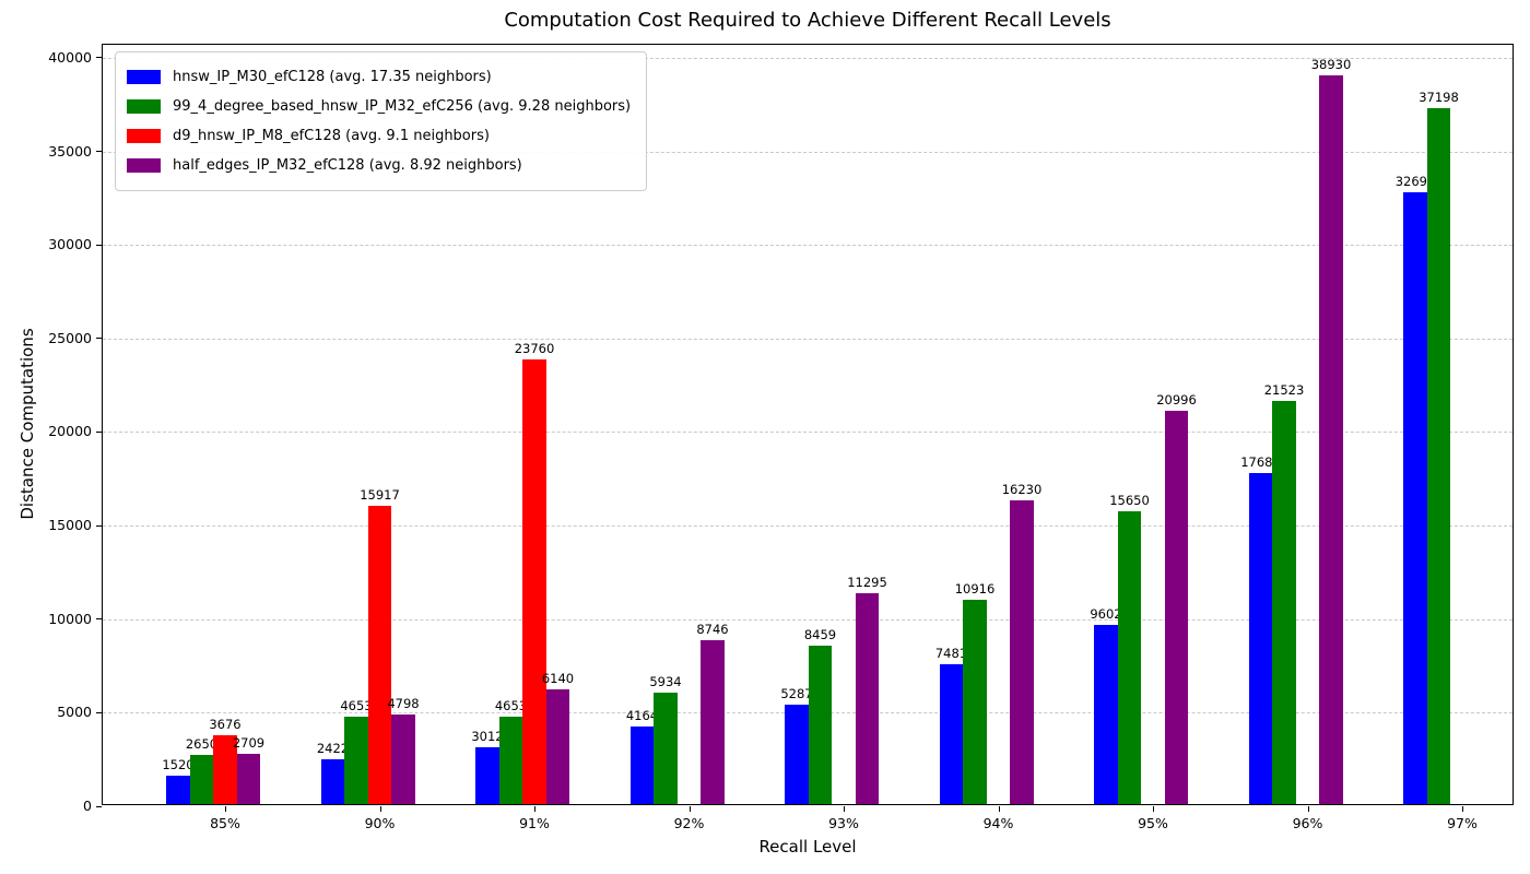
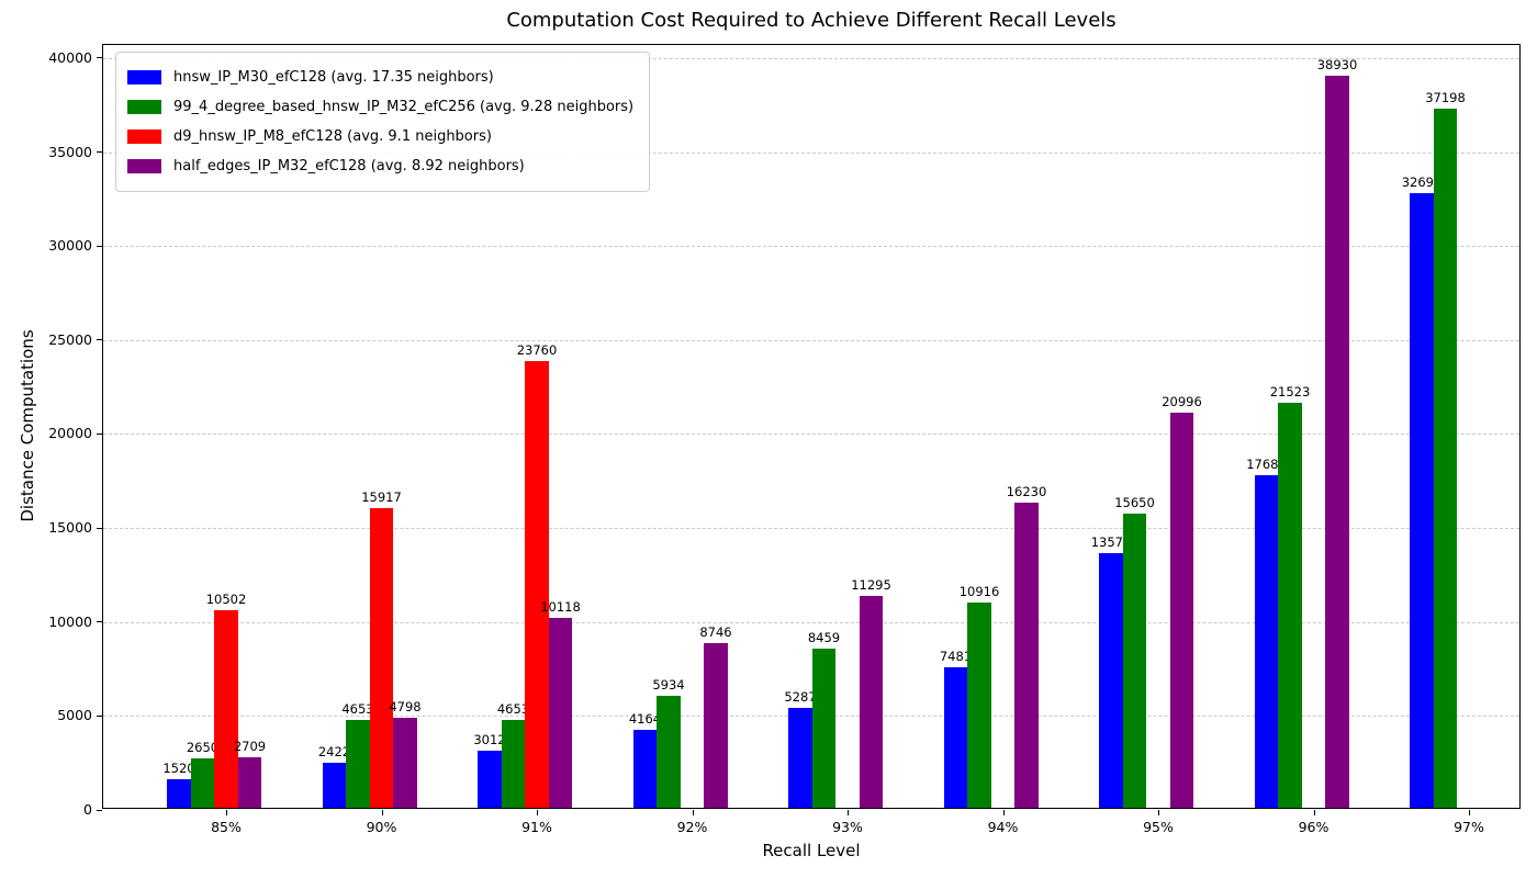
d9_hnsw_IP_M8_efC128 (avg. 9.1 neighbors)/85%: 3676 -> 10502
half_edges_IP_M32_efC128 (avg. 8.92 neighbors)/91%: 6140 -> 10118
hnsw_IP_M30_efC128 (avg. 17.35 neighbors)/95%: 9602 -> 13573
